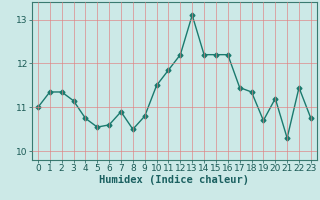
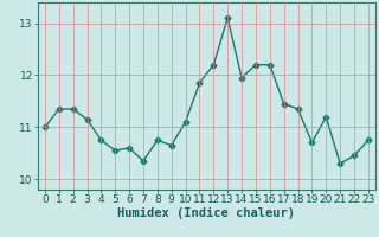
7: 10.90 -> 10.35
8: 10.50 -> 10.75
9: 10.80 -> 10.65
10: 11.50 -> 11.10
14: 12.20 -> 11.95
22: 11.45 -> 10.45
